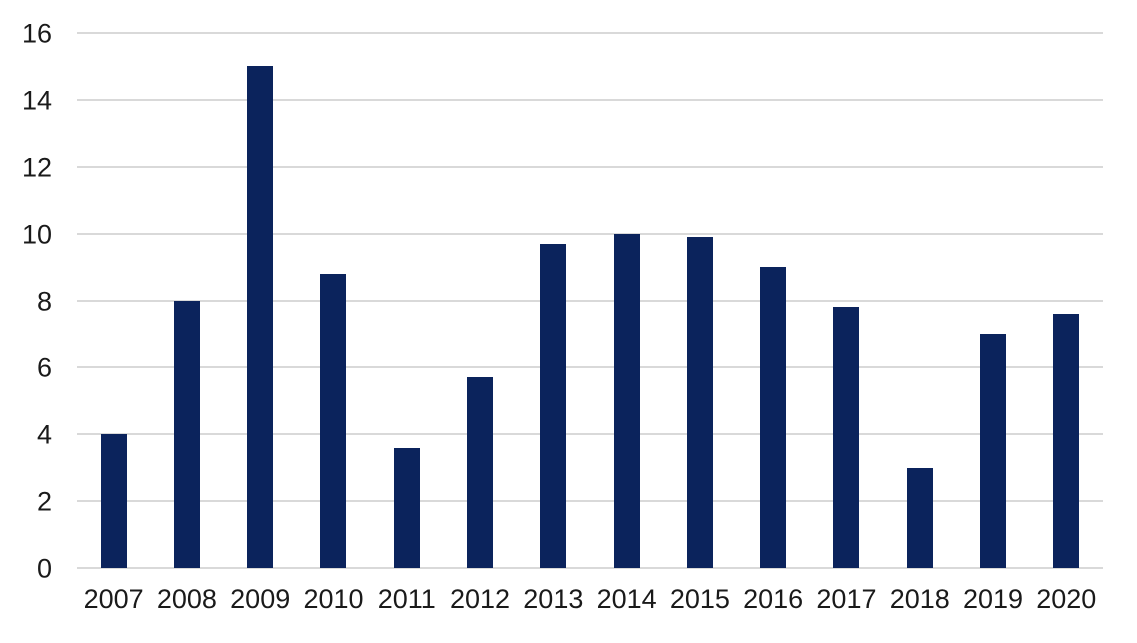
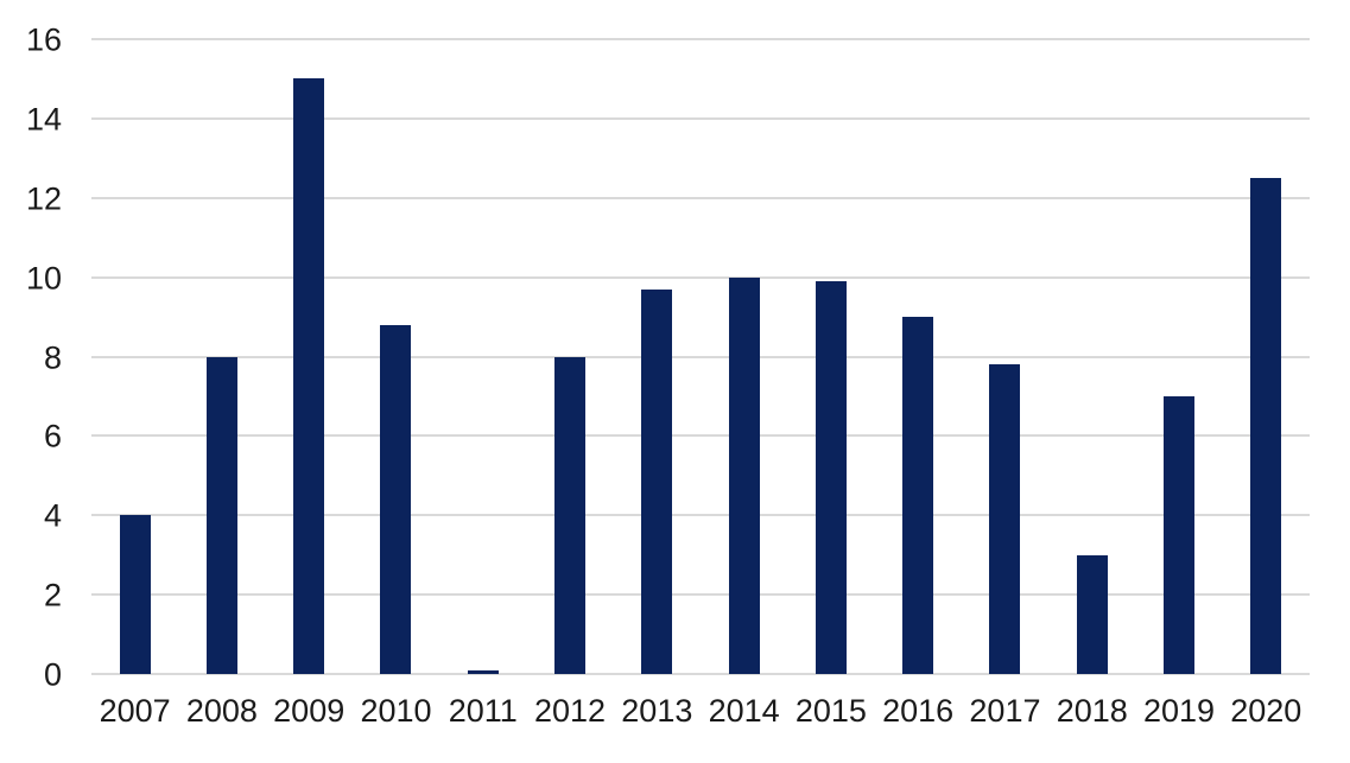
2011: 3.6 -> 0.1
2012: 5.7 -> 8.0
2020: 7.6 -> 12.5
